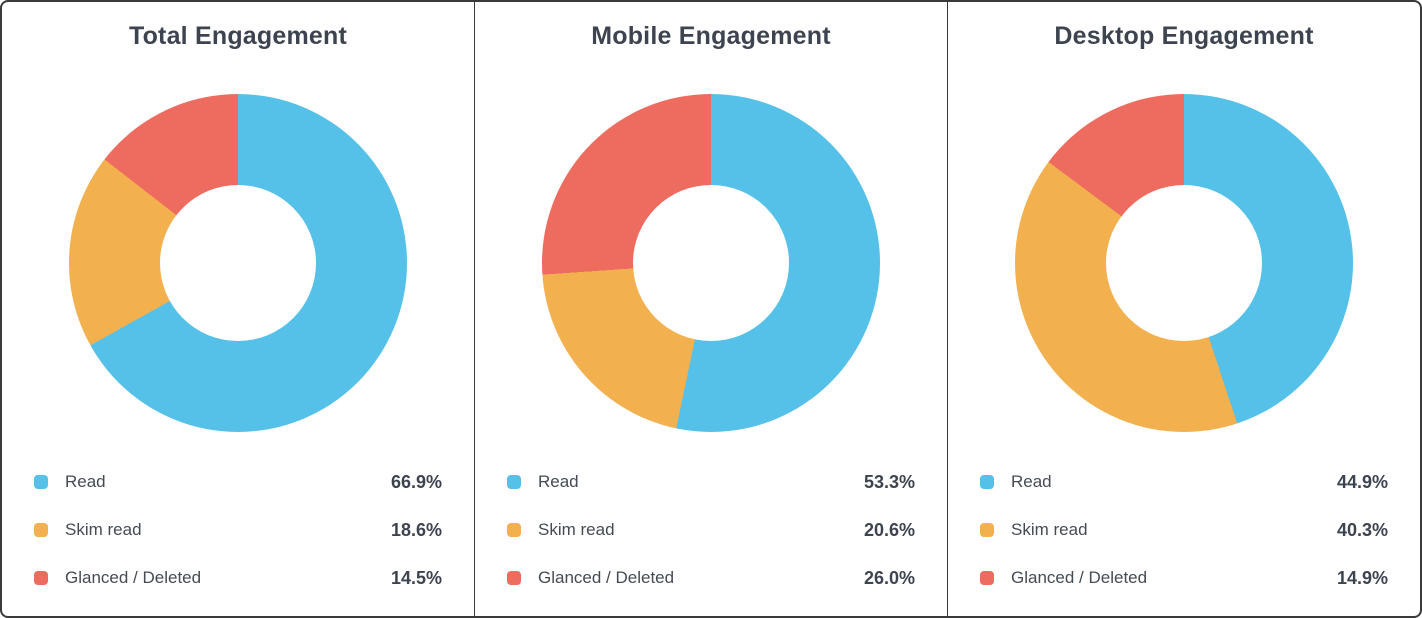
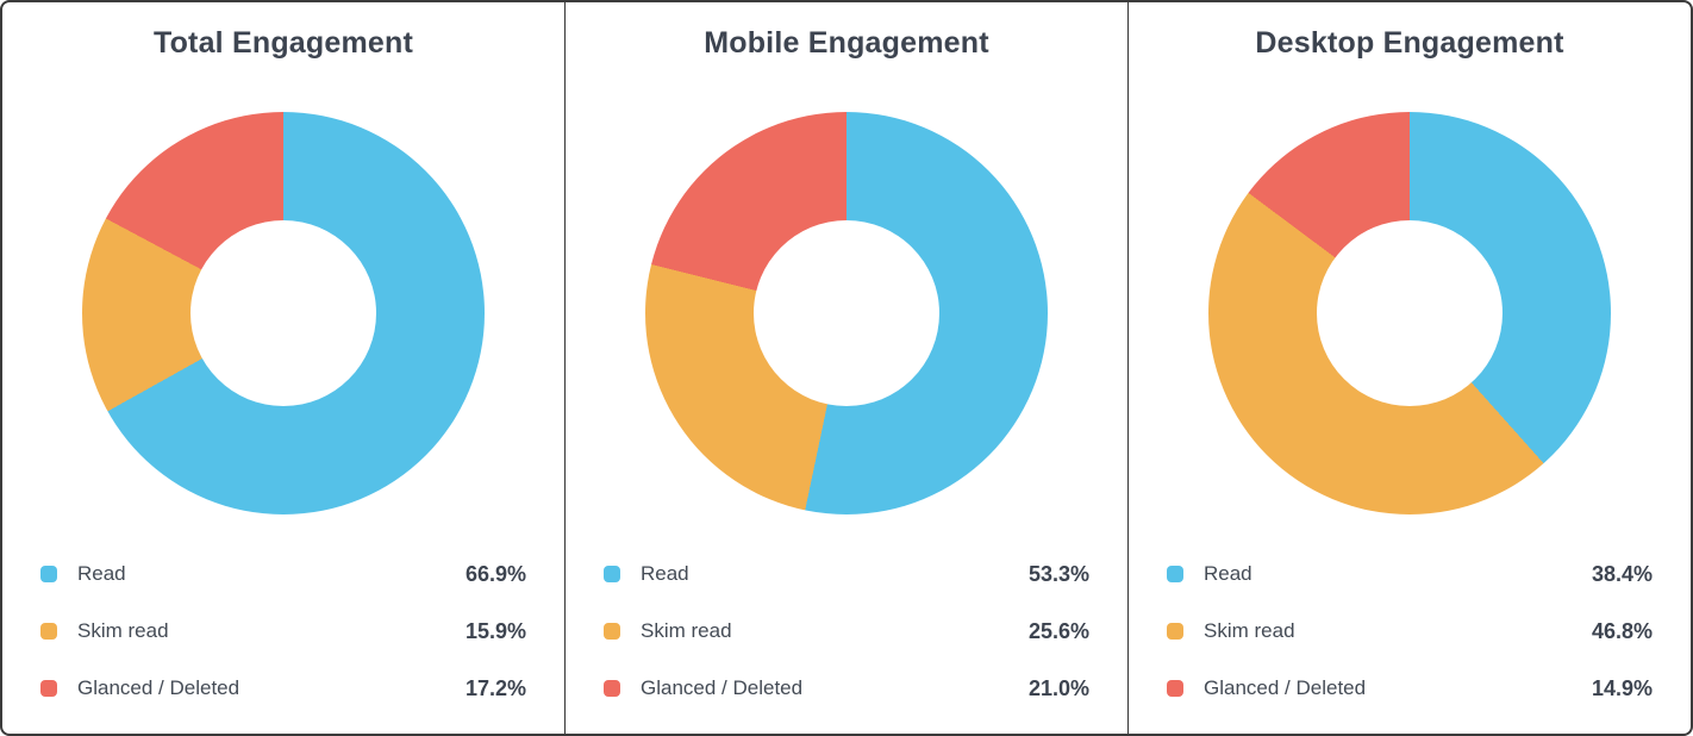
Total Engagement/Skim read: 18.6% -> 15.9%
Total Engagement/Glanced / Deleted: 14.5% -> 17.2%
Mobile Engagement/Skim read: 20.6% -> 25.6%
Mobile Engagement/Glanced / Deleted: 26.0% -> 21.0%
Desktop Engagement/Read: 44.9% -> 38.4%
Desktop Engagement/Skim read: 40.3% -> 46.8%
